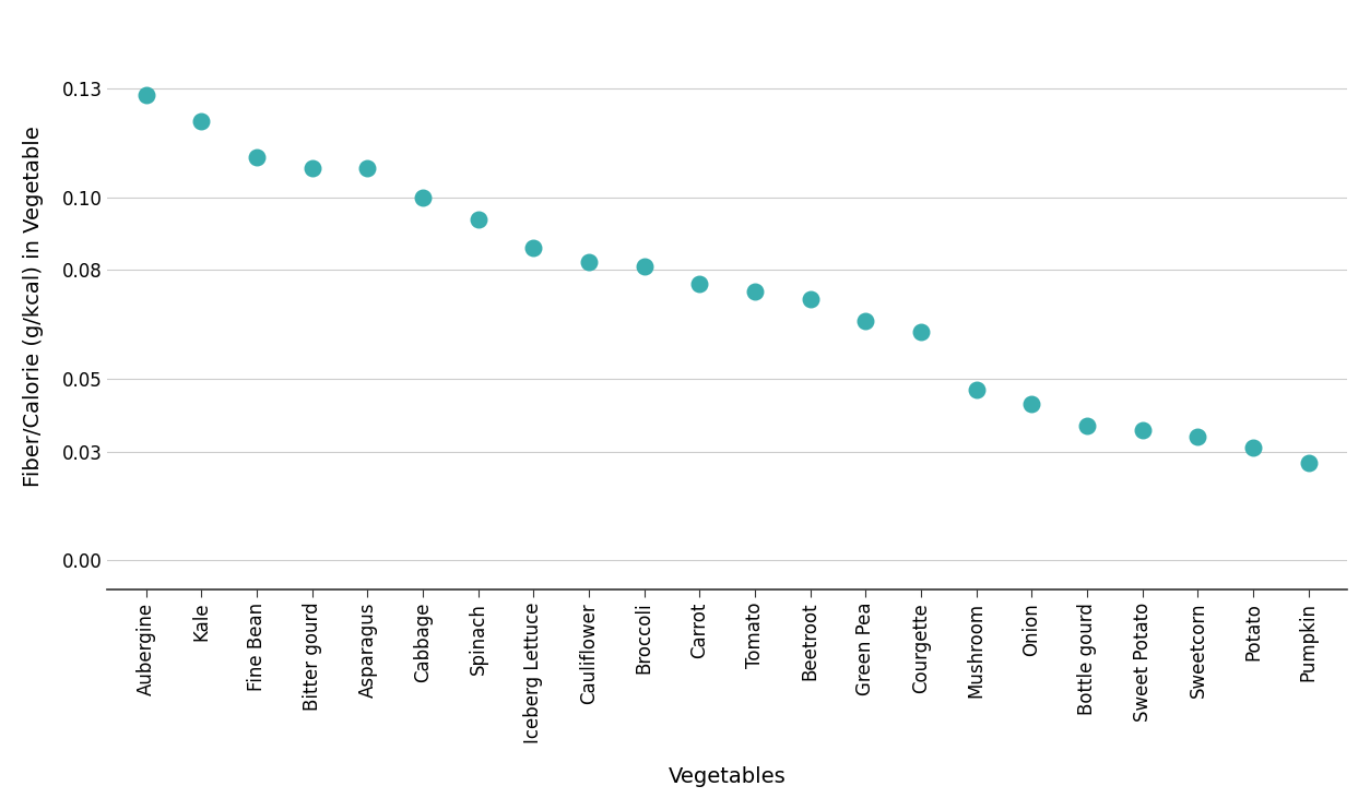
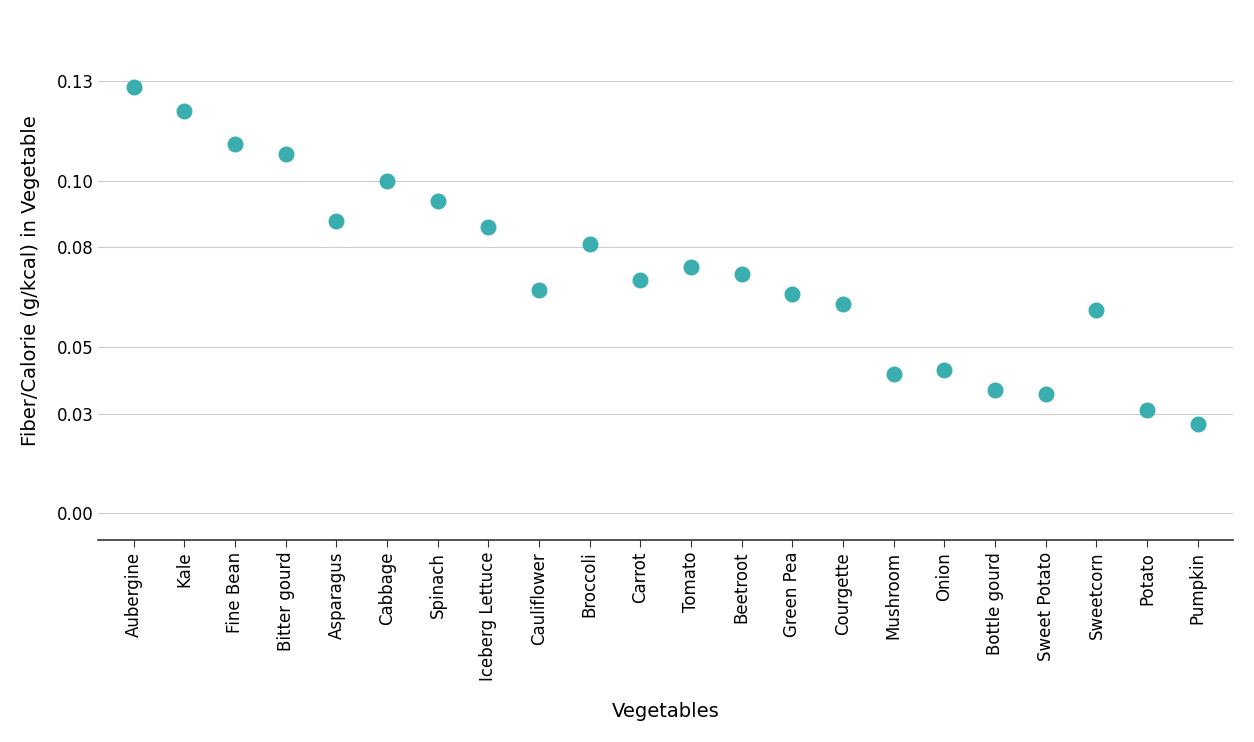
Asparagus: 0.108 -> 0.088
Cauliflower: 0.082 -> 0.067
Carrot: 0.076 -> 0.070
Mushroom: 0.047 -> 0.042
Sweetcorn: 0.034 -> 0.061
